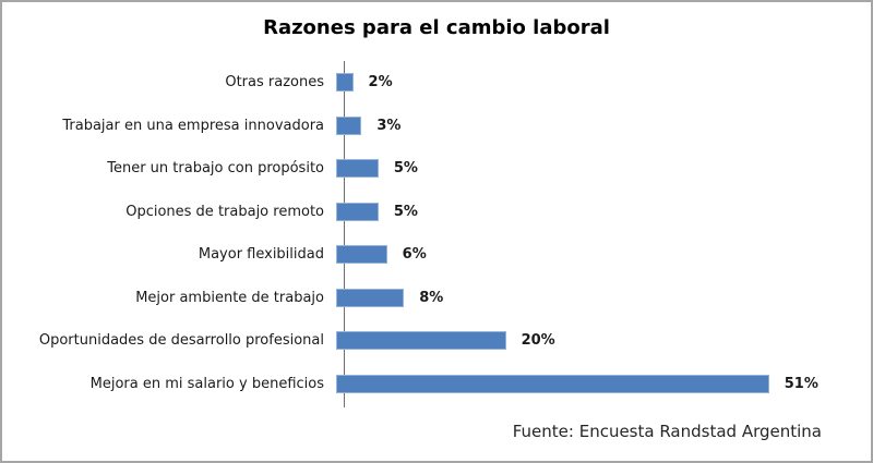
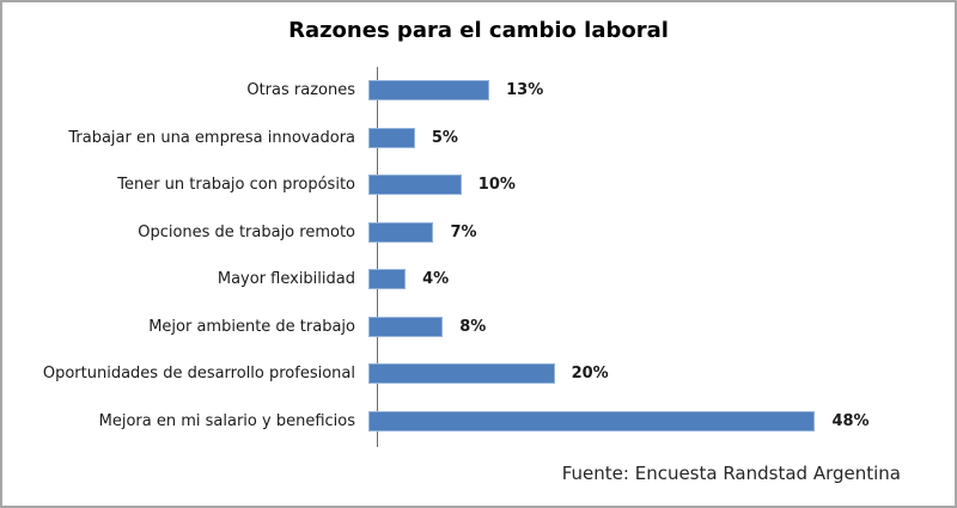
Otras razones: 2% -> 13%
Trabajar en una empresa innovadora: 3% -> 5%
Tener un trabajo con propósito: 5% -> 10%
Opciones de trabajo remoto: 5% -> 7%
Mayor flexibilidad: 6% -> 4%
Mejora en mi salario y beneficios: 51% -> 48%
